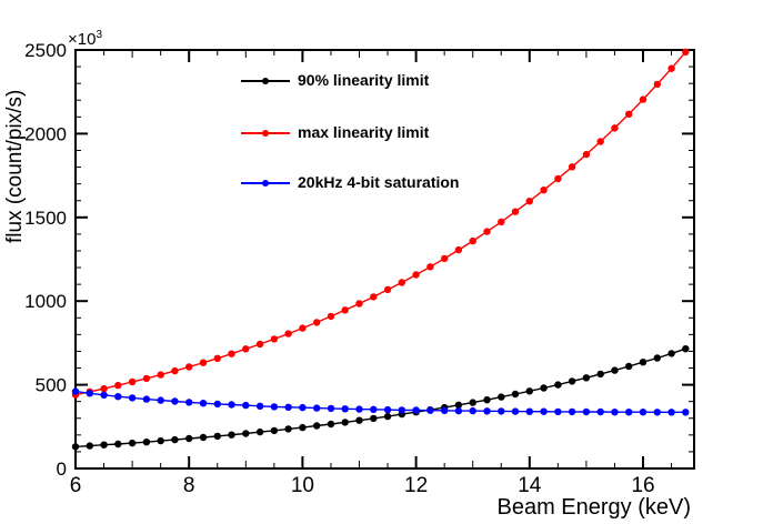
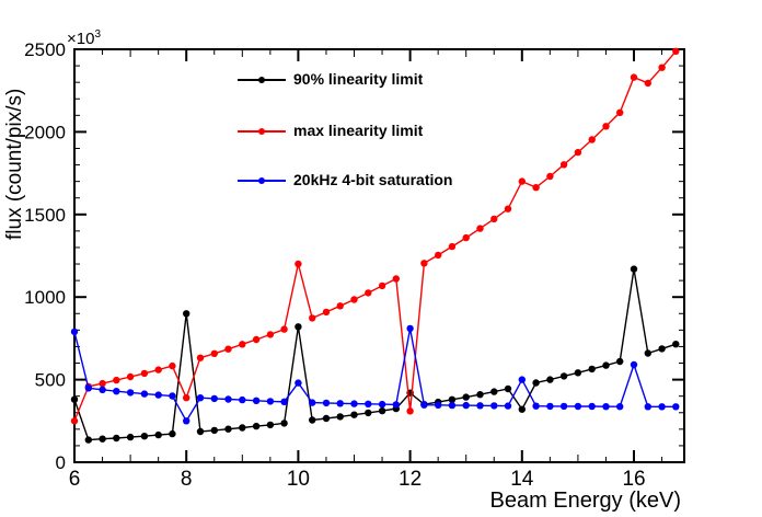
90% linearity limit/6: 130 -> 380
max linearity limit/6: 440 -> 250
20kHz 4-bit saturation/6: 460 -> 790
90% linearity limit/8: 180 -> 900
max linearity limit/8: 610 -> 390
20kHz 4-bit saturation/8: 400 -> 250
90% linearity limit/10: 240 -> 820
max linearity limit/10: 840 -> 1200
20kHz 4-bit saturation/10: 360 -> 480
90% linearity limit/12: 340 -> 420
max linearity limit/12: 1160 -> 310
20kHz 4-bit saturation/12: 350 -> 810
90% linearity limit/14: 460 -> 320
max linearity limit/14: 1600 -> 1700
20kHz 4-bit saturation/14: 340 -> 500
90% linearity limit/16: 640 -> 1170
max linearity limit/16: 2200 -> 2330
20kHz 4-bit saturation/16: 340 -> 590
